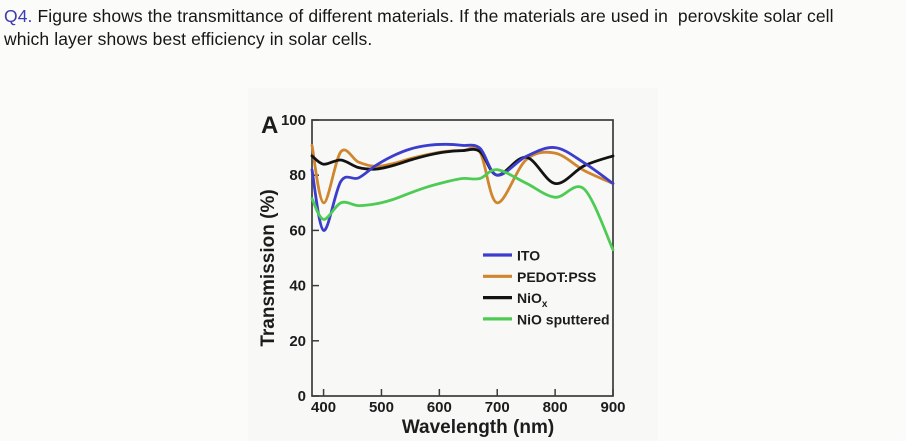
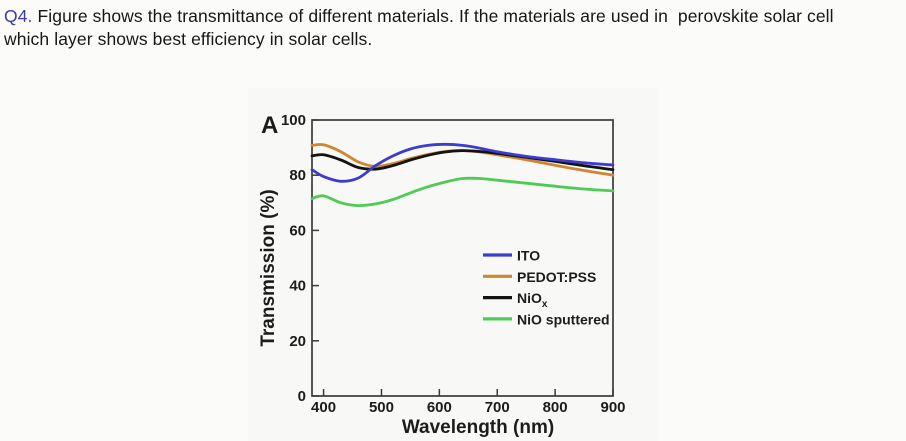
ITO/400: 60 -> 80
PEDOT:PSS/400: 70 -> 91
NiO/400: 84 -> 87
NiO sputtered/400: 64 -> 72
ITO/700: 80 -> 88
PEDOT:PSS/700: 70 -> 87
NiO/700: 80 -> 88
NiO sputtered/700: 82 -> 78
ITO/800: 90 -> 86
PEDOT:PSS/800: 88 -> 84
NiO/800: 77 -> 85
NiO sputtered/800: 72 -> 76
ITO/900: 77 -> 84
PEDOT:PSS/900: 77 -> 80
NiO/900: 87 -> 82
NiO sputtered/900: 53 -> 74
